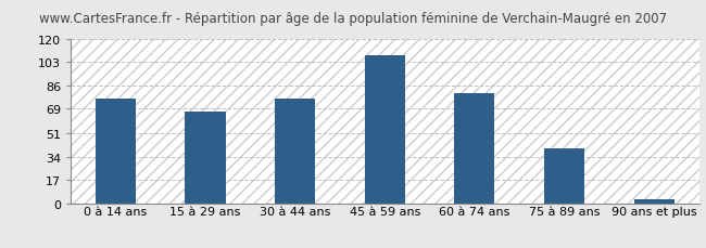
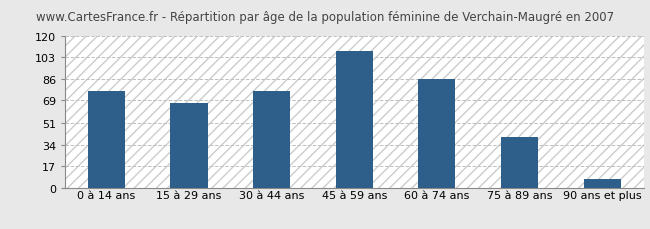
60 à 74 ans: 80 -> 86
90 ans et plus: 3 -> 7
